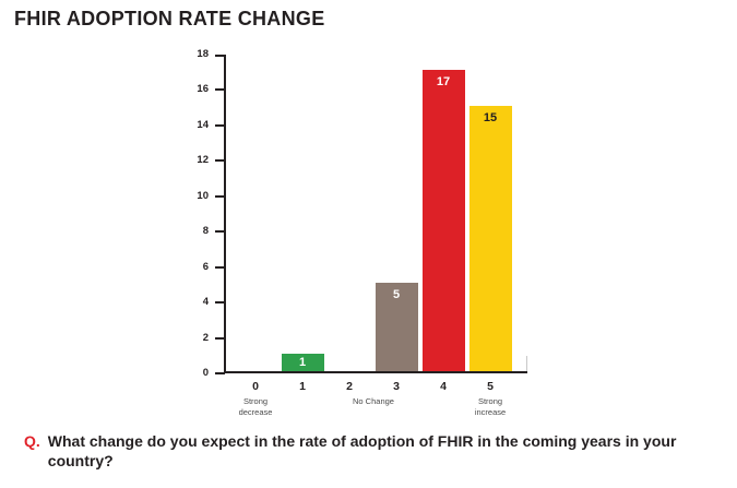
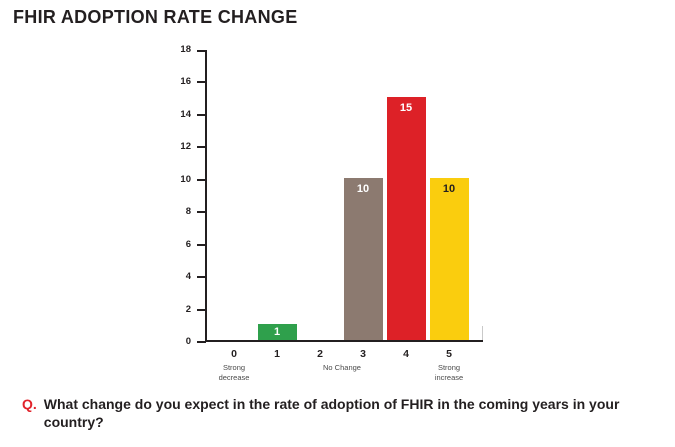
3: 5 -> 10
4: 17 -> 15
5: 15 -> 10
